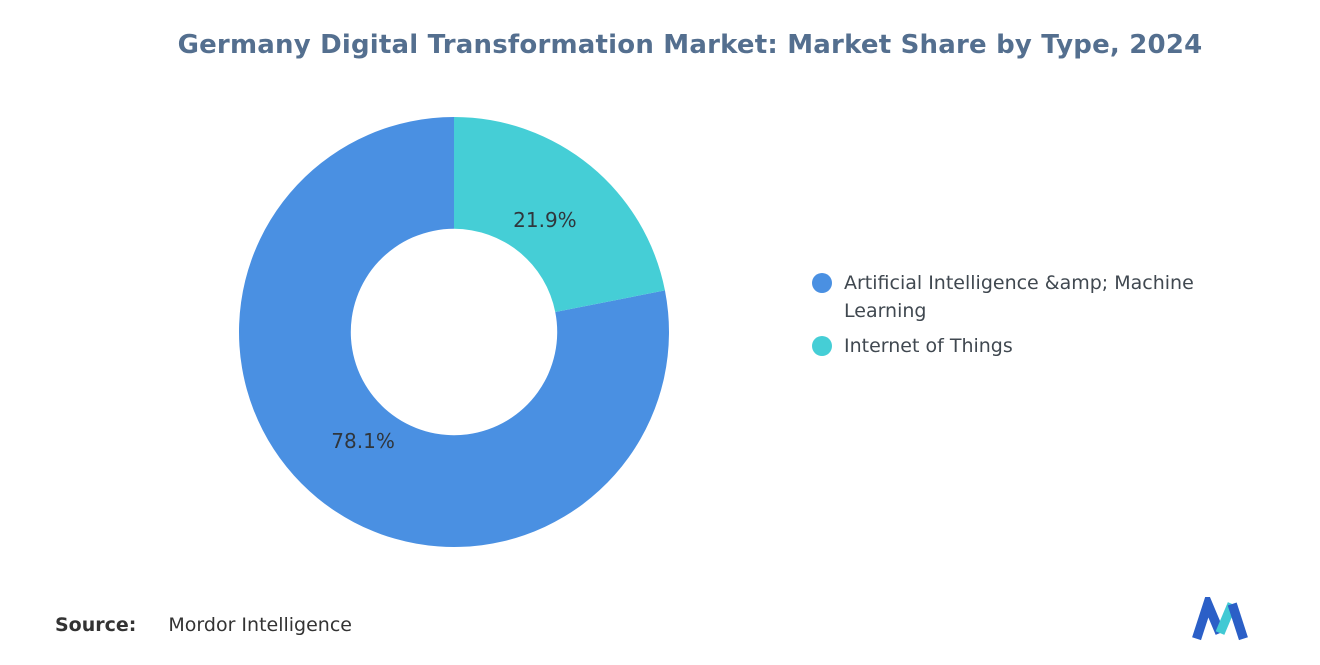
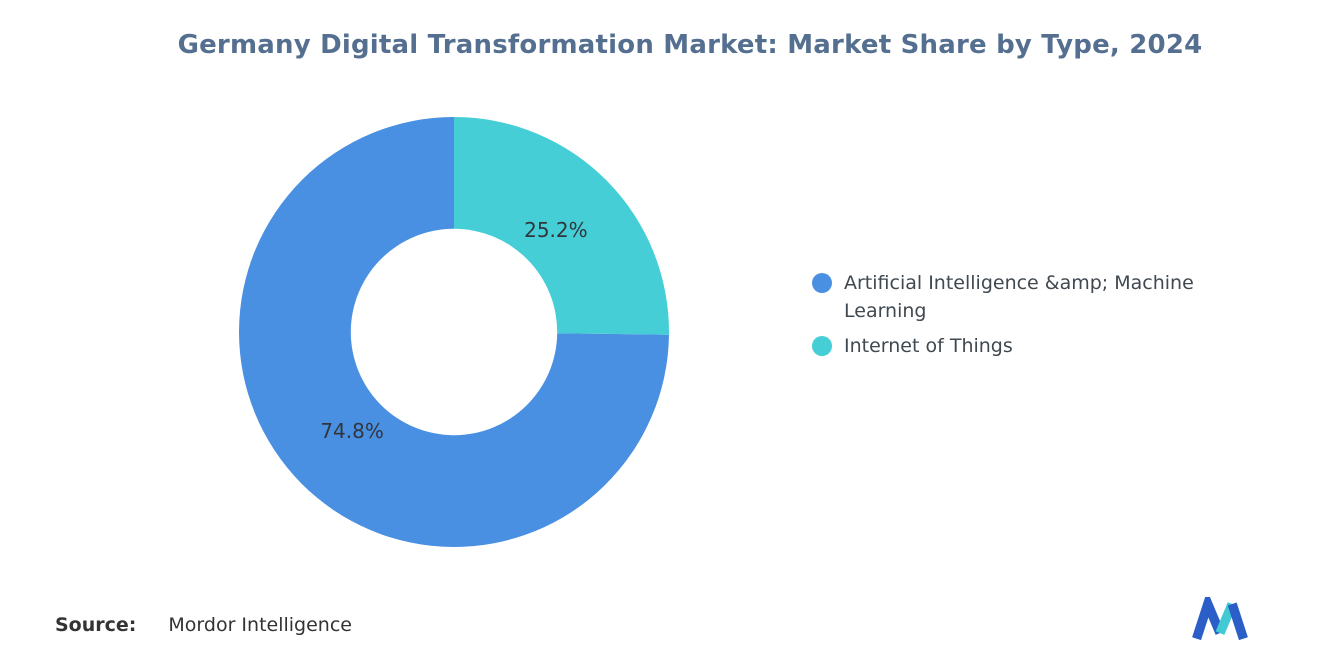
Artificial Intelligence &amp; Machine Learning: 78.1% -> 74.8%
Internet of Things: 21.9% -> 25.2%
